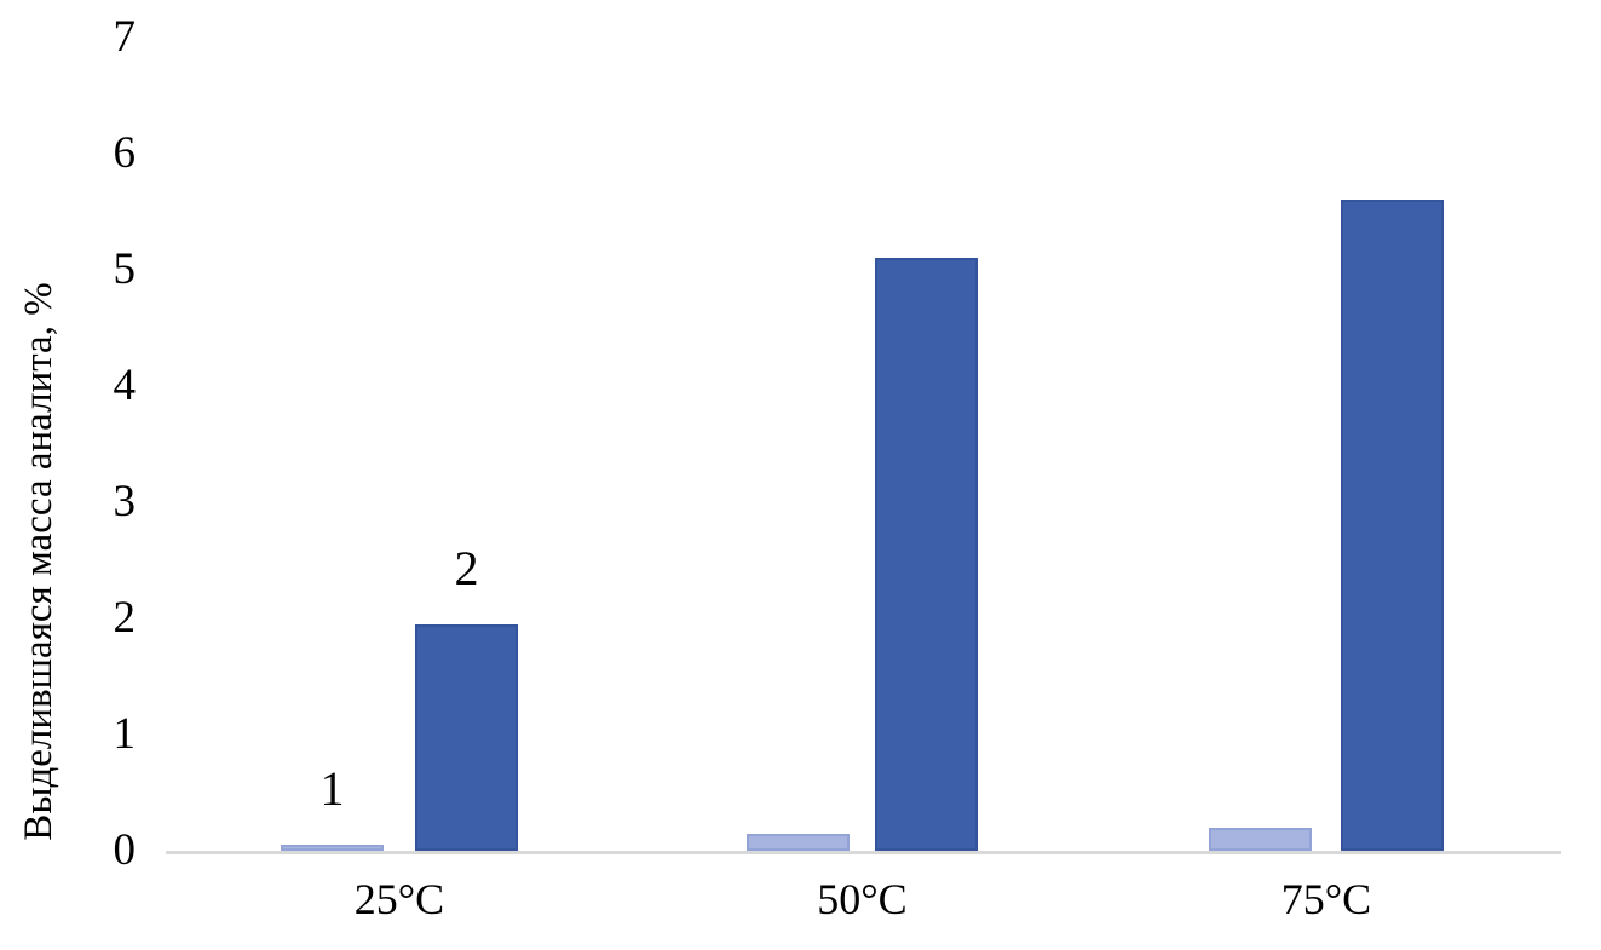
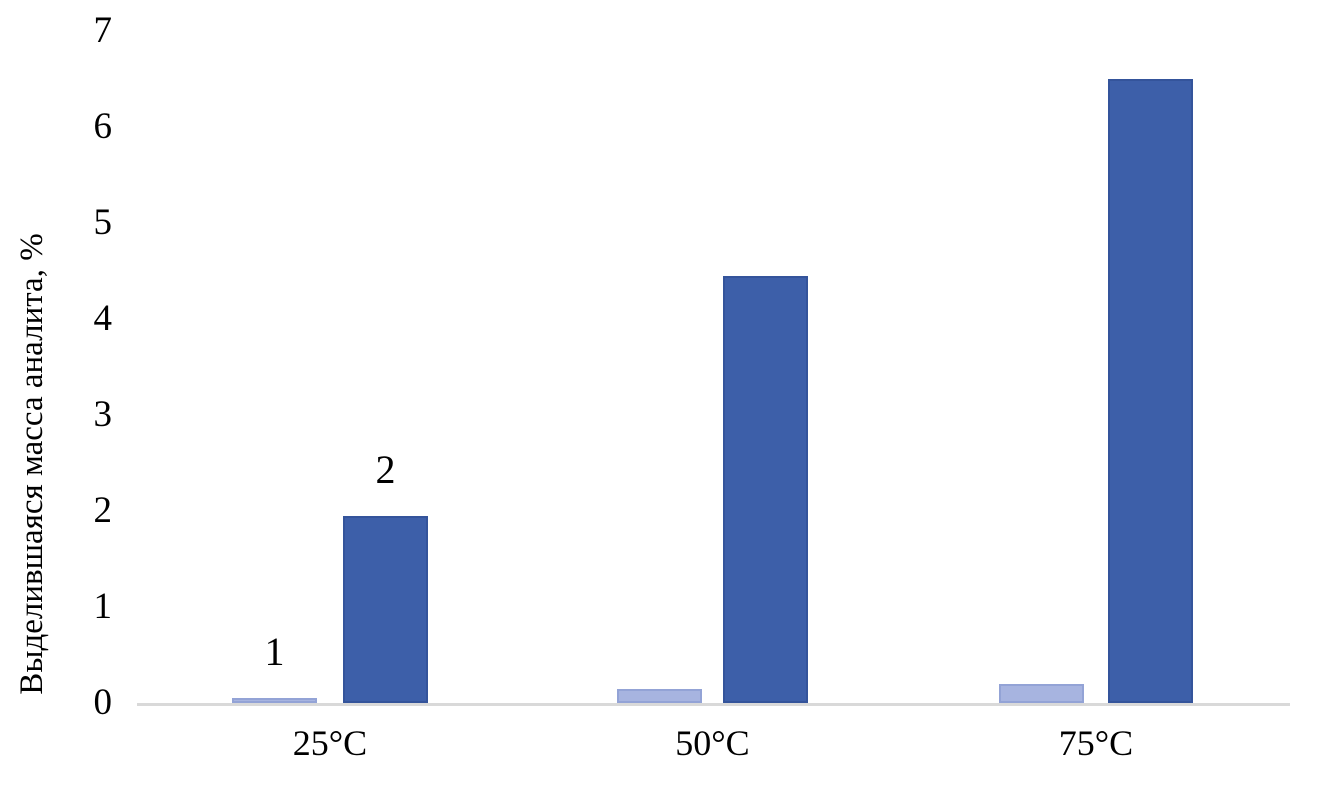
2/50°C: 5.1 -> 4.5
2/75°C: 5.6 -> 6.5
